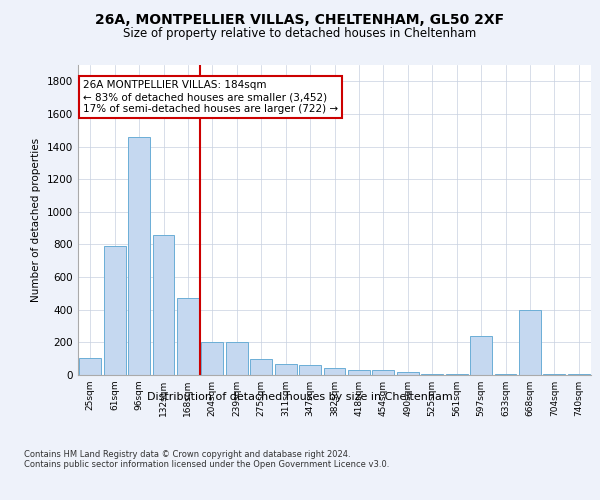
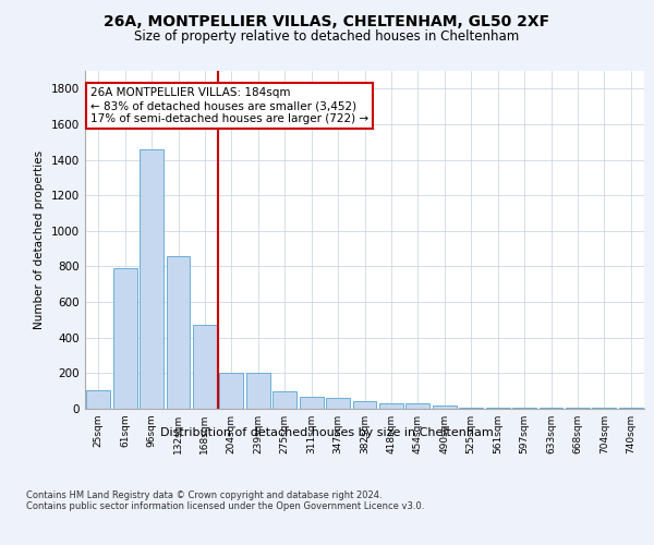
597sqm: 240 -> 0
668sqm: 400 -> 0
